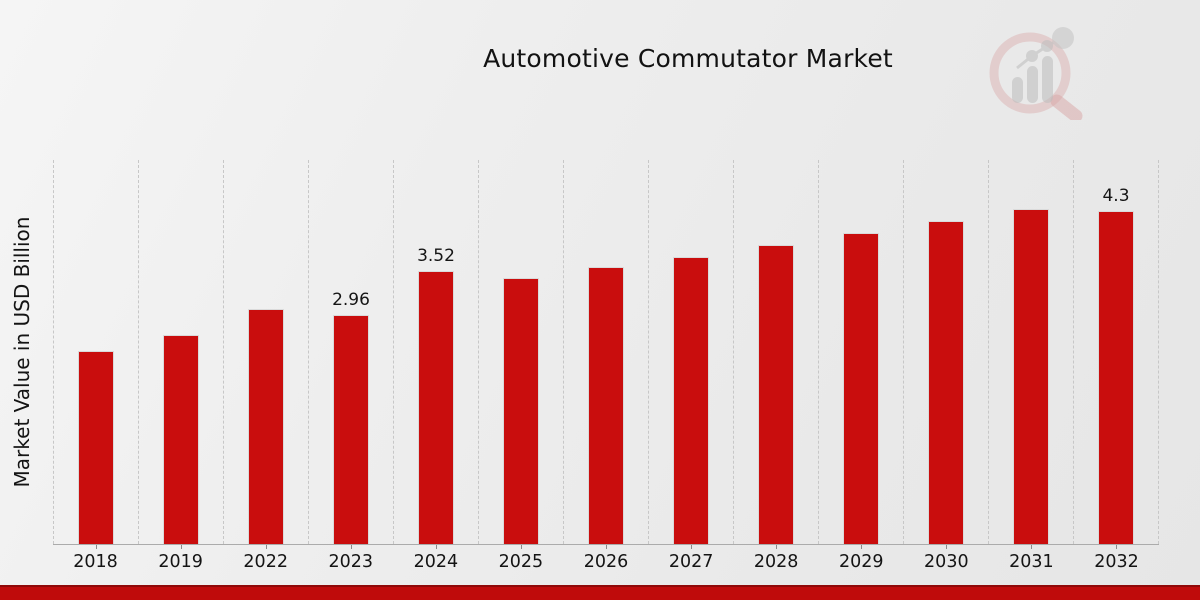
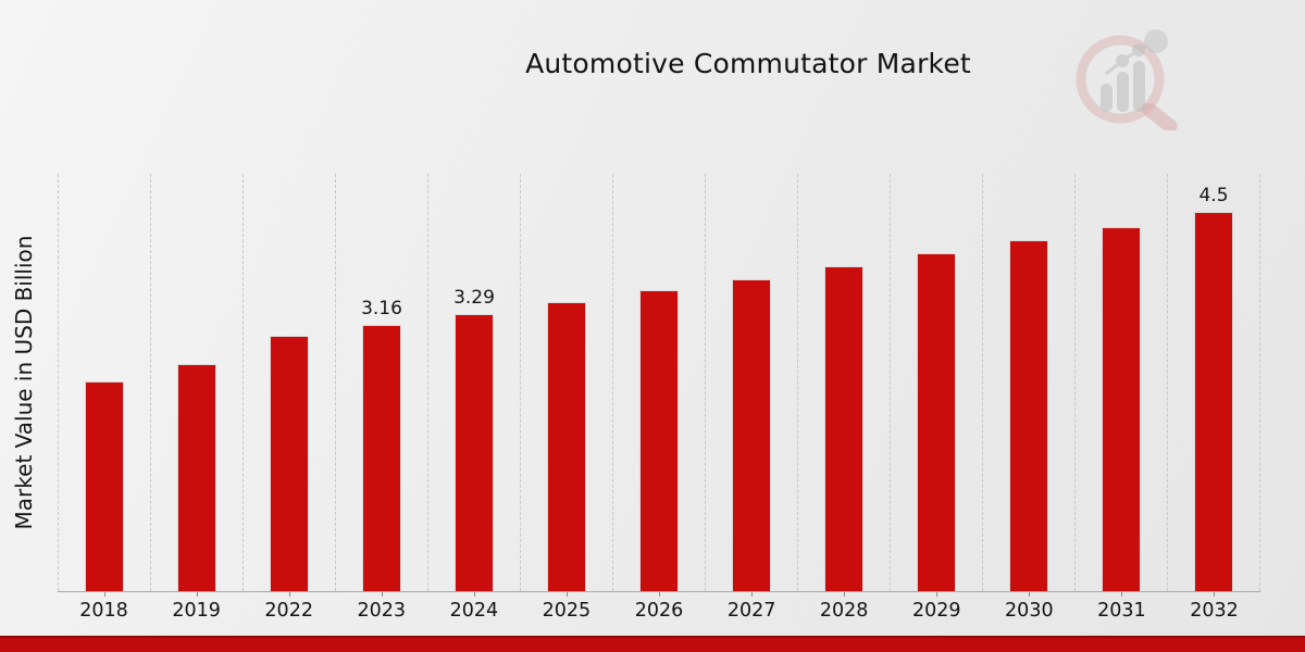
2023: 2.96 -> 3.16
2024: 3.52 -> 3.29
2032: 4.3 -> 4.5
